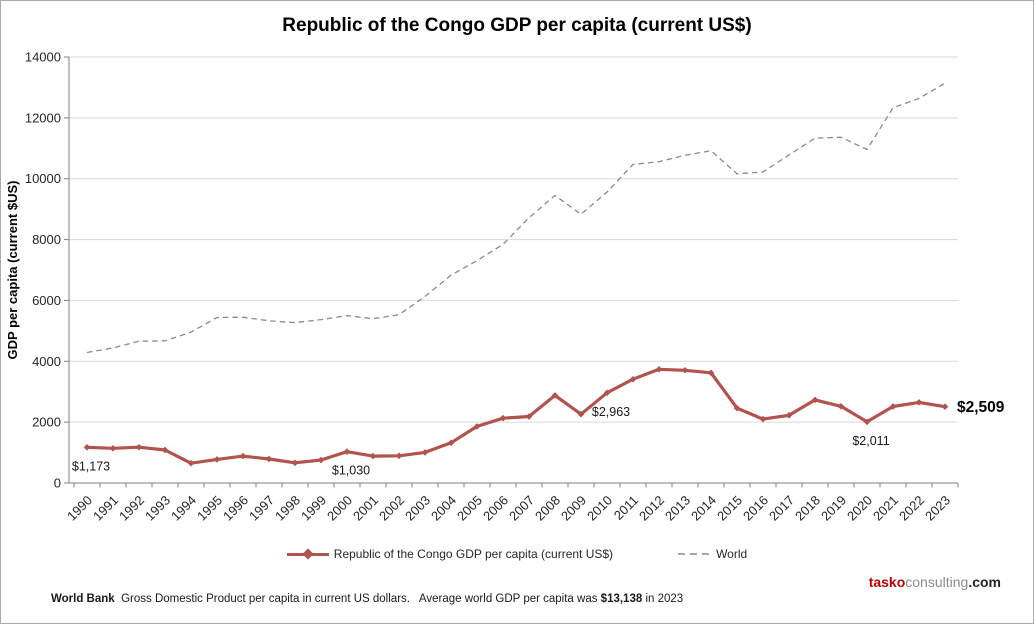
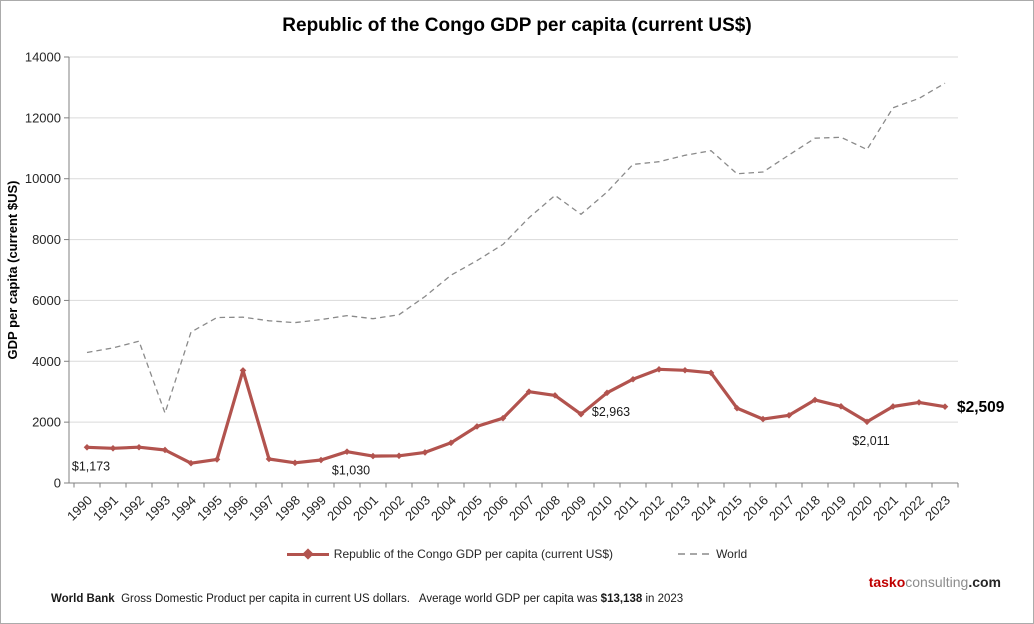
World/1993: 4700 -> 2300
Republic of the Congo GDP per capita (current US$)/1996: 900 -> 3700
Republic of the Congo GDP per capita (current US$)/2007: 2200 -> 3000
